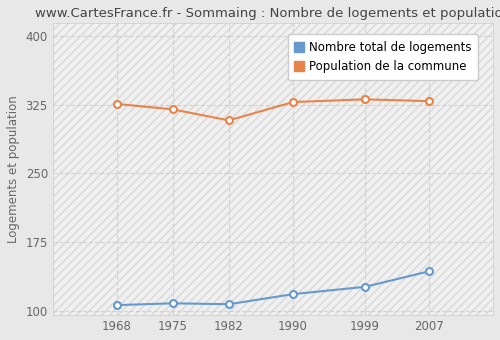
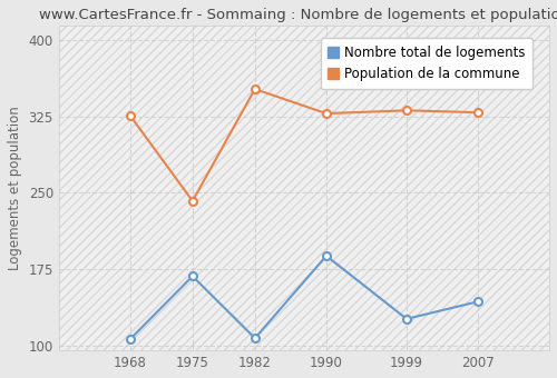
Nombre total de logements/1975: 108 -> 168
Population de la commune/1975: 320 -> 242
Population de la commune/1982: 308 -> 352
Nombre total de logements/1990: 118 -> 188
